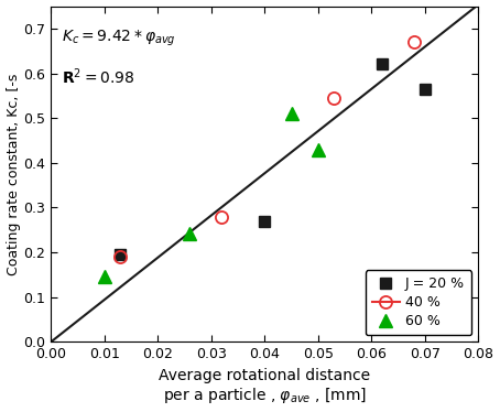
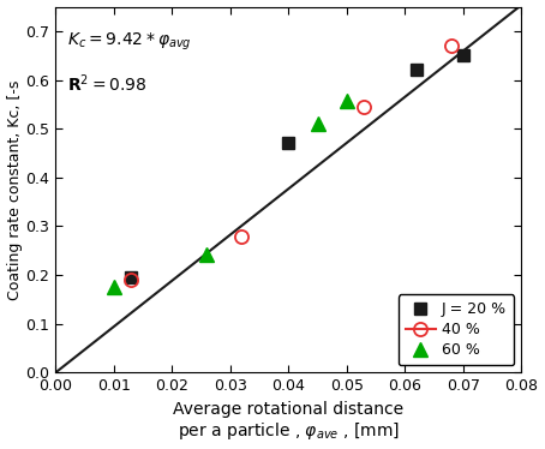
60 %/0.01: 0.145 -> 0.175
J = 20 %/0.04: 0.270 -> 0.470
60 %/0.05: 0.430 -> 0.558
J = 20 %/0.07: 0.565 -> 0.650
